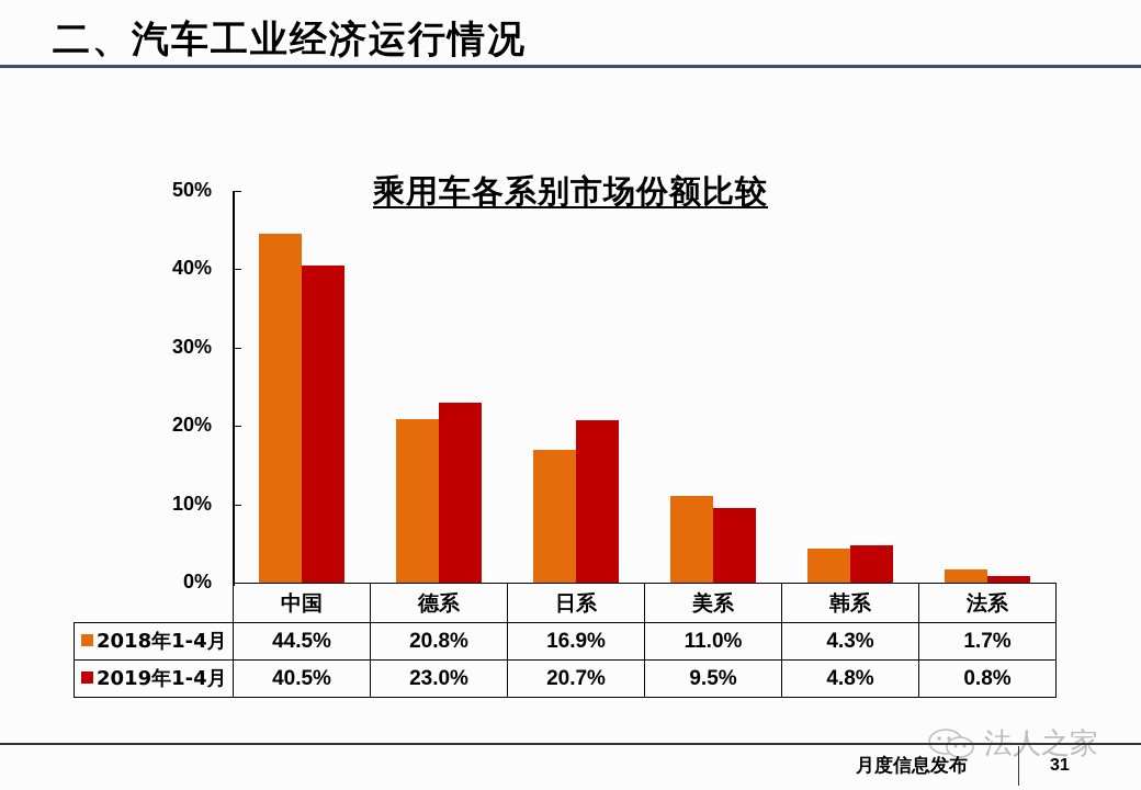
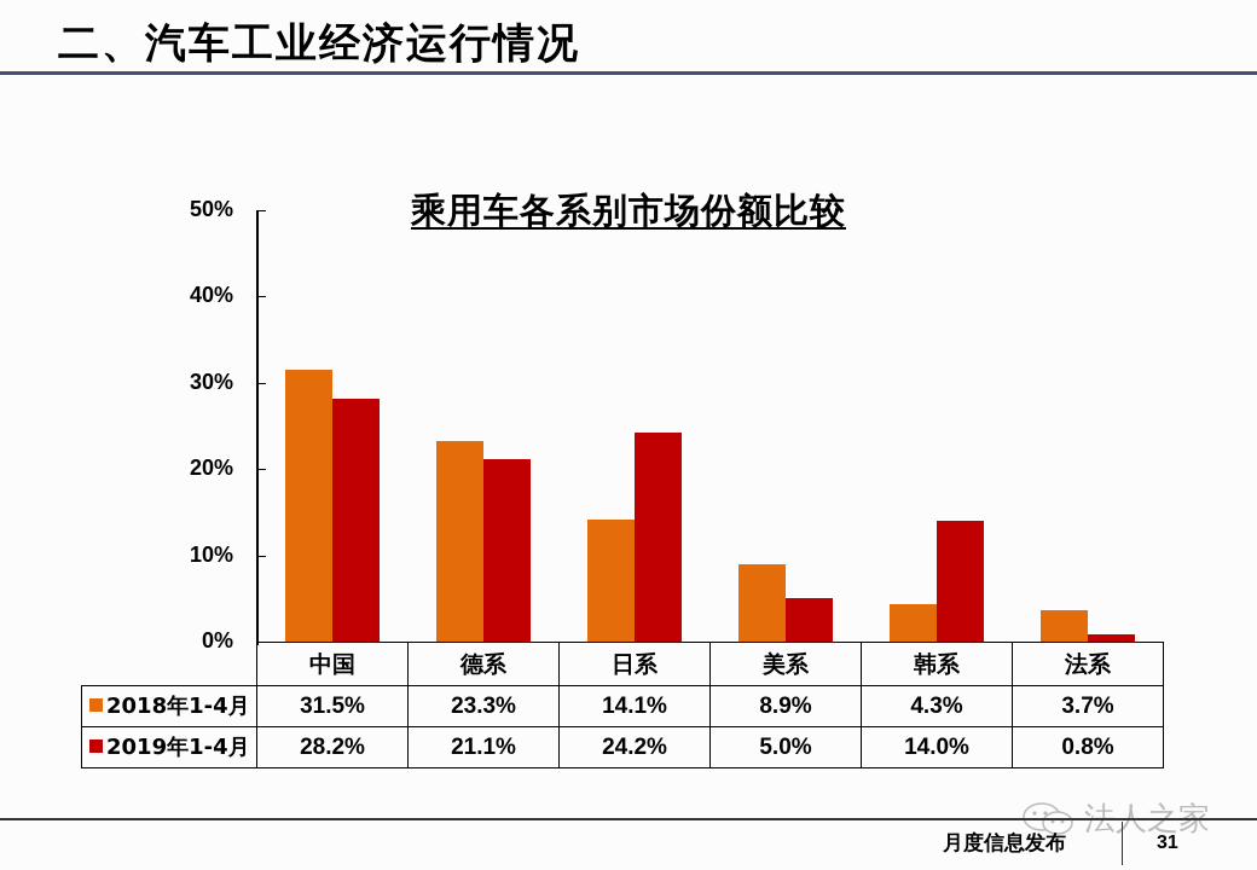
2018年1-4月/中国: 44.5% -> 31.5%
2019年1-4月/中国: 40.5% -> 28.2%
2018年1-4月/德系: 20.8% -> 23.3%
2019年1-4月/德系: 23.0% -> 21.1%
2018年1-4月/日系: 16.9% -> 14.1%
2019年1-4月/日系: 20.7% -> 24.2%
2018年1-4月/美系: 11.0% -> 8.9%
2019年1-4月/美系: 9.5% -> 5.0%
2019年1-4月/韩系: 4.8% -> 14.0%
2018年1-4月/法系: 1.7% -> 3.7%
